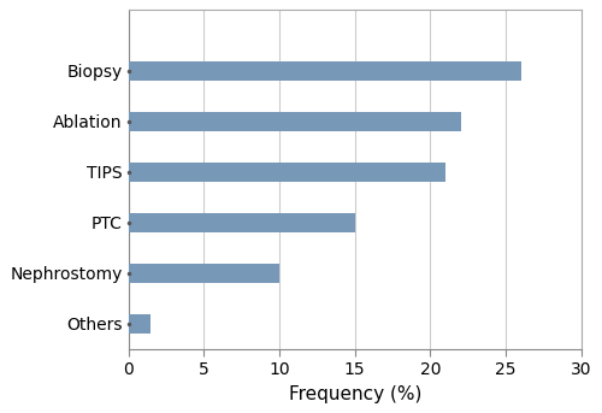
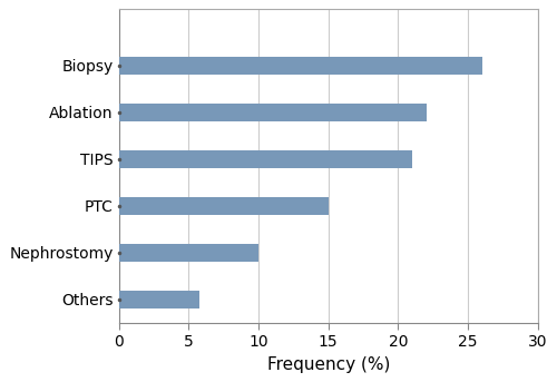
Others: 1.5 -> 5.8
